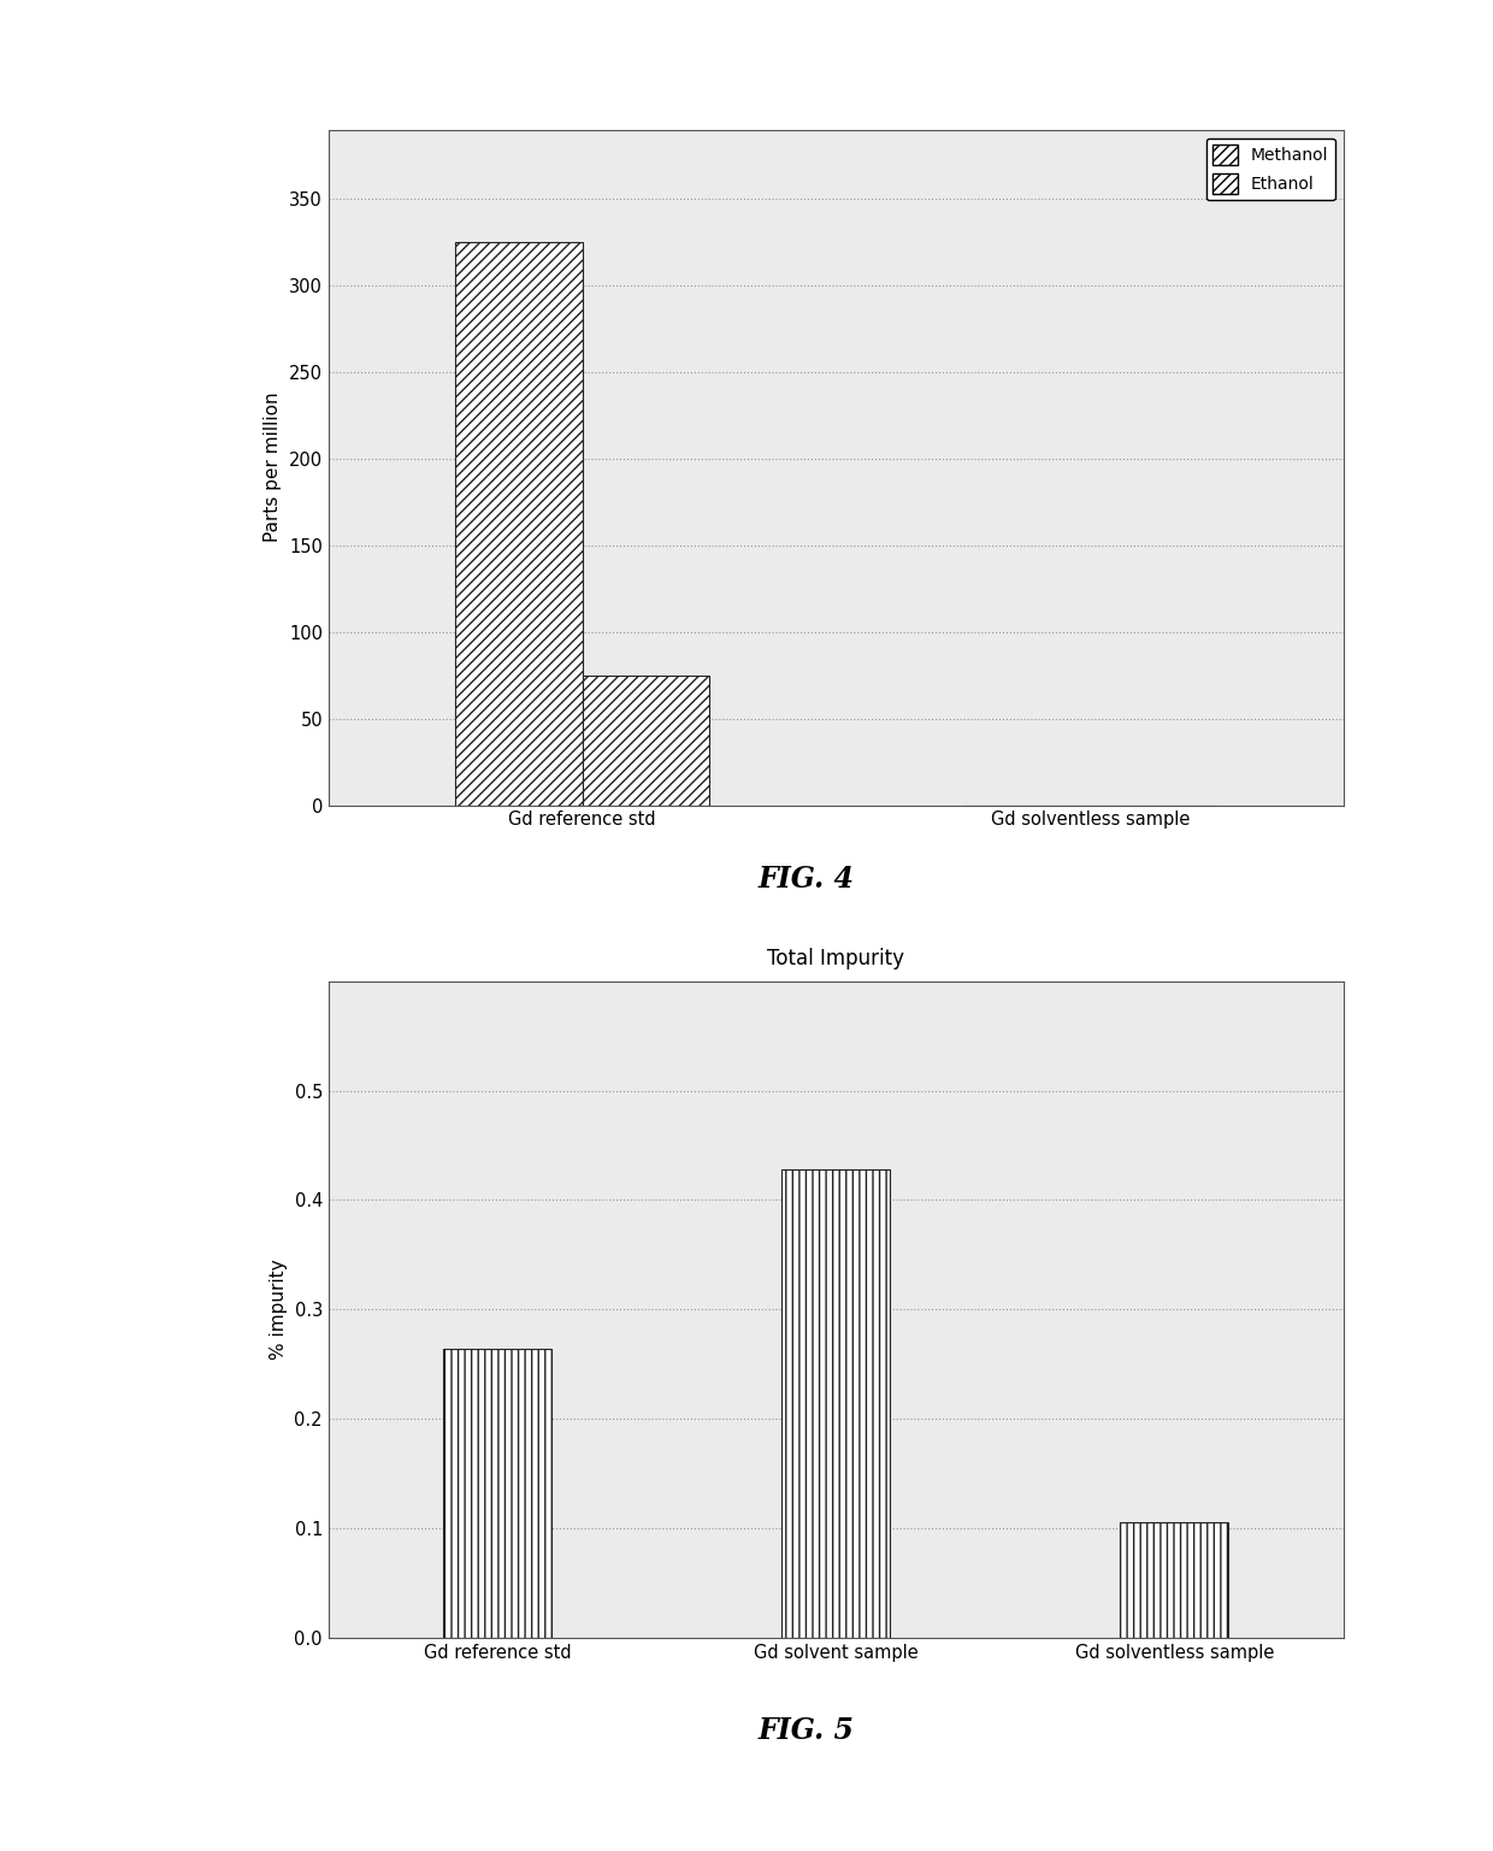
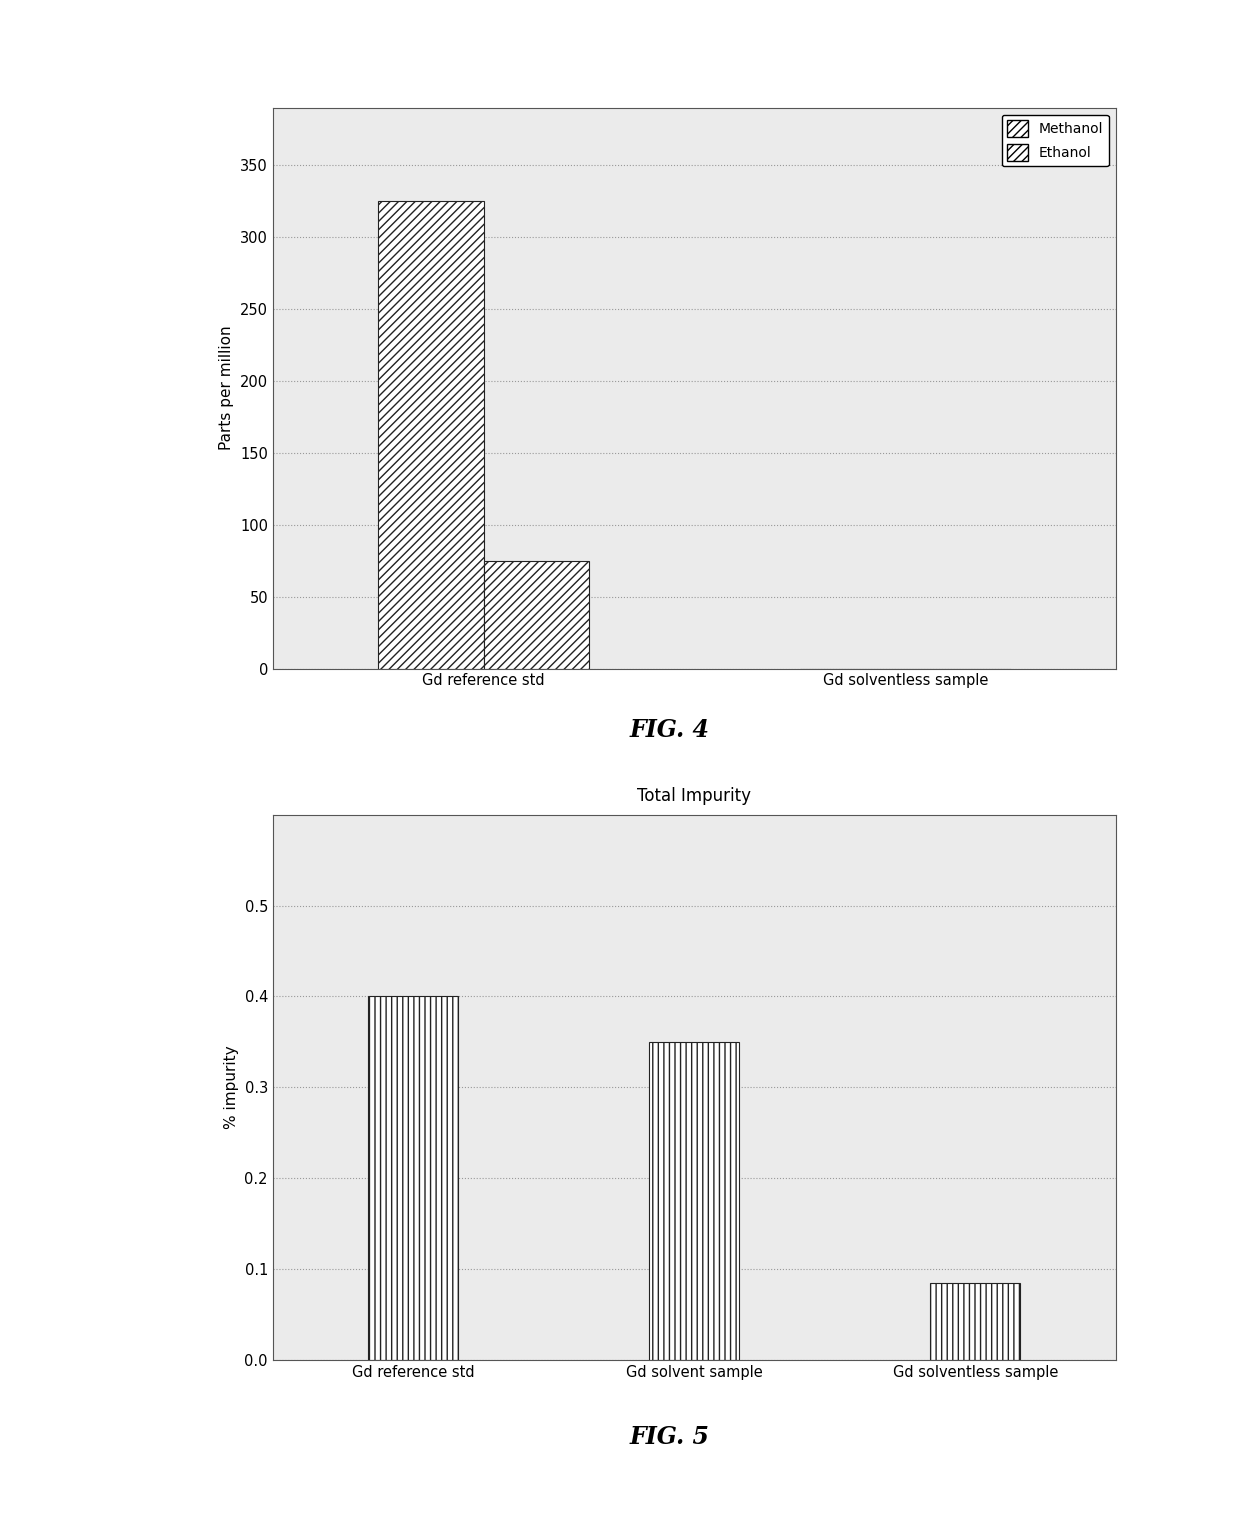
Total Impurity/Gd reference std: 0.264 -> 0.400
Total Impurity/Gd solvent sample: 0.428 -> 0.350
Total Impurity/Gd solventless sample: 0.106 -> 0.085
